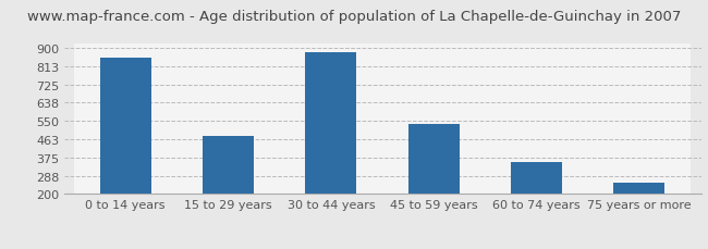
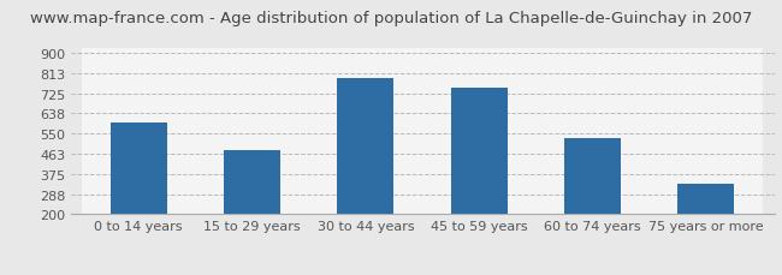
0 to 14 years: 860 -> 600
30 to 44 years: 880 -> 790
45 to 59 years: 540 -> 750
60 to 74 years: 350 -> 530
75 years or more: 250 -> 330
